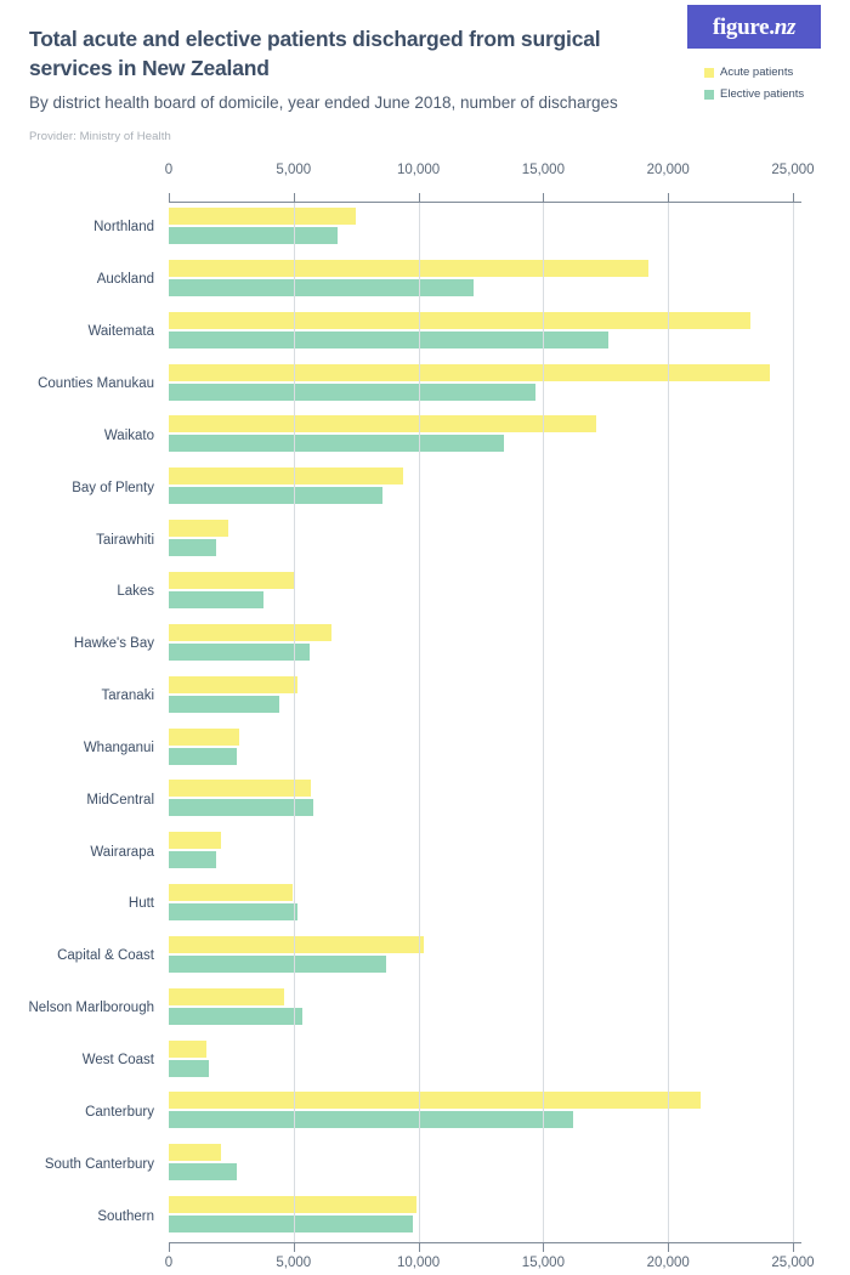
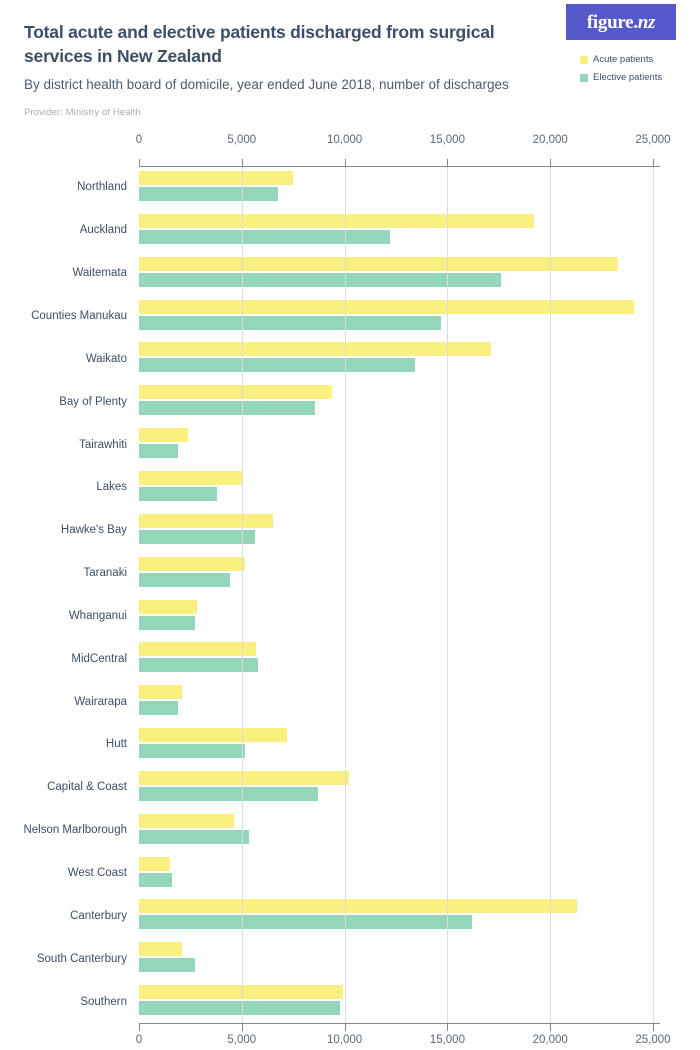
Acute patients/Hutt: 5000 -> 7200
